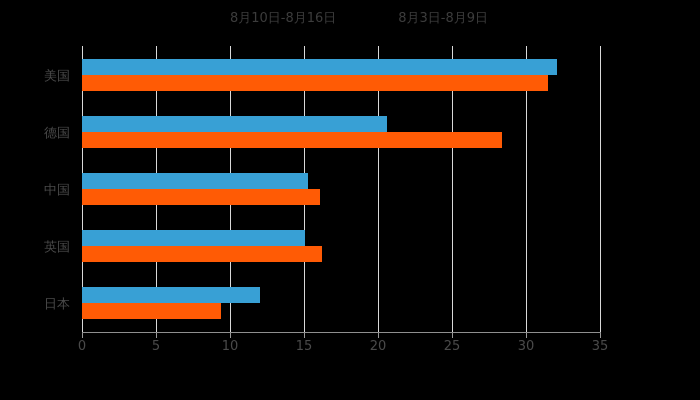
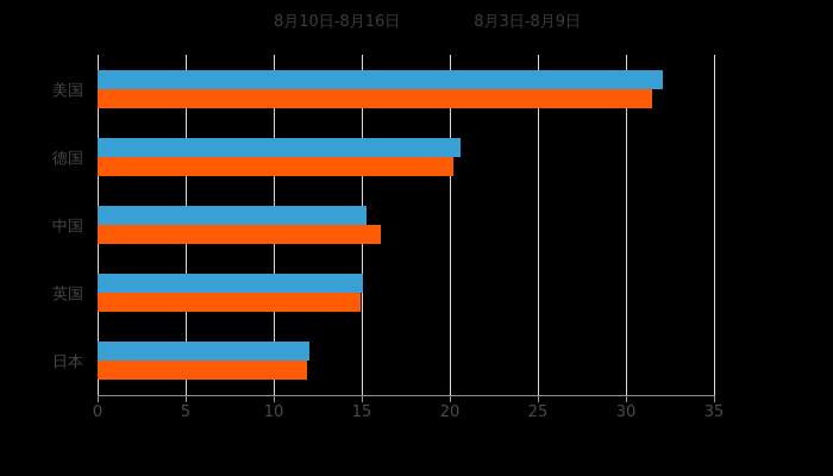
8月3日-8月9日/德国: 28.4 -> 20.2
8月3日-8月9日/英国: 16.2 -> 14.9
8月3日-8月9日/日本: 9.4 -> 11.9
